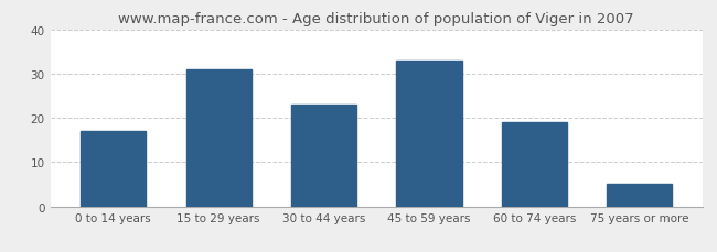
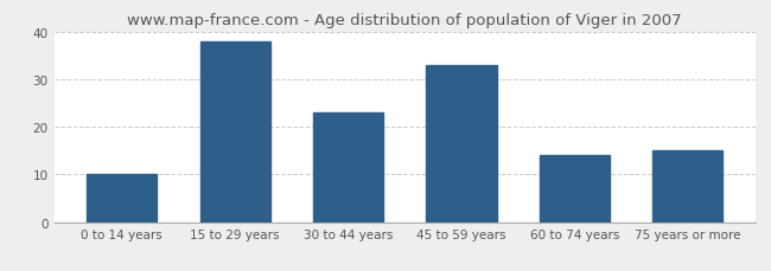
0 to 14 years: 17 -> 10
15 to 29 years: 31 -> 38
60 to 74 years: 19 -> 14
75 years or more: 5 -> 15
